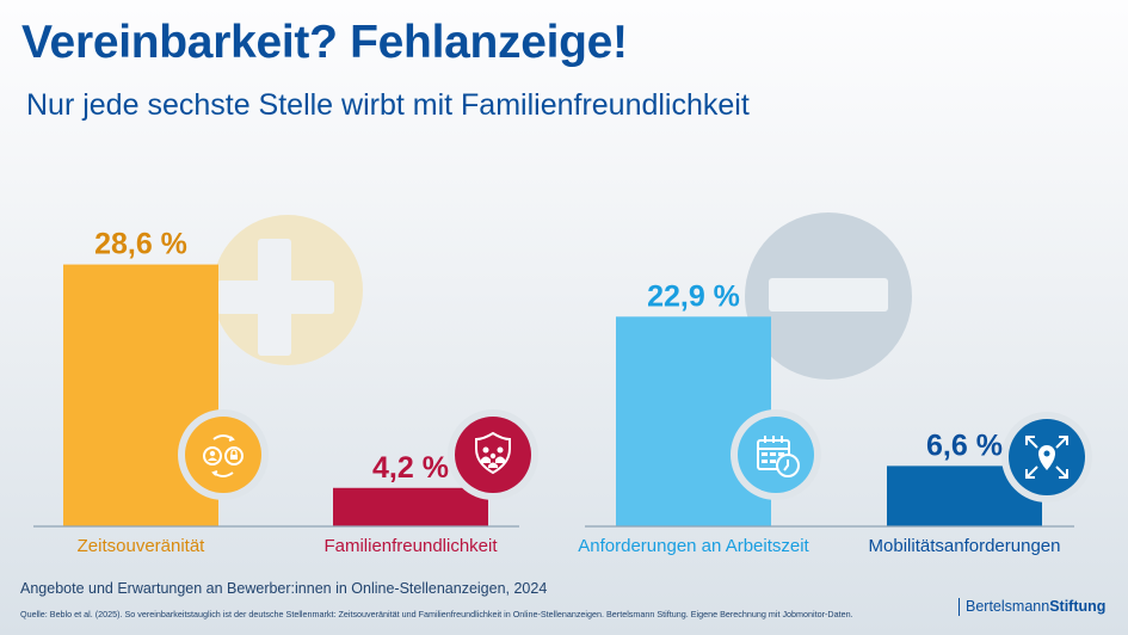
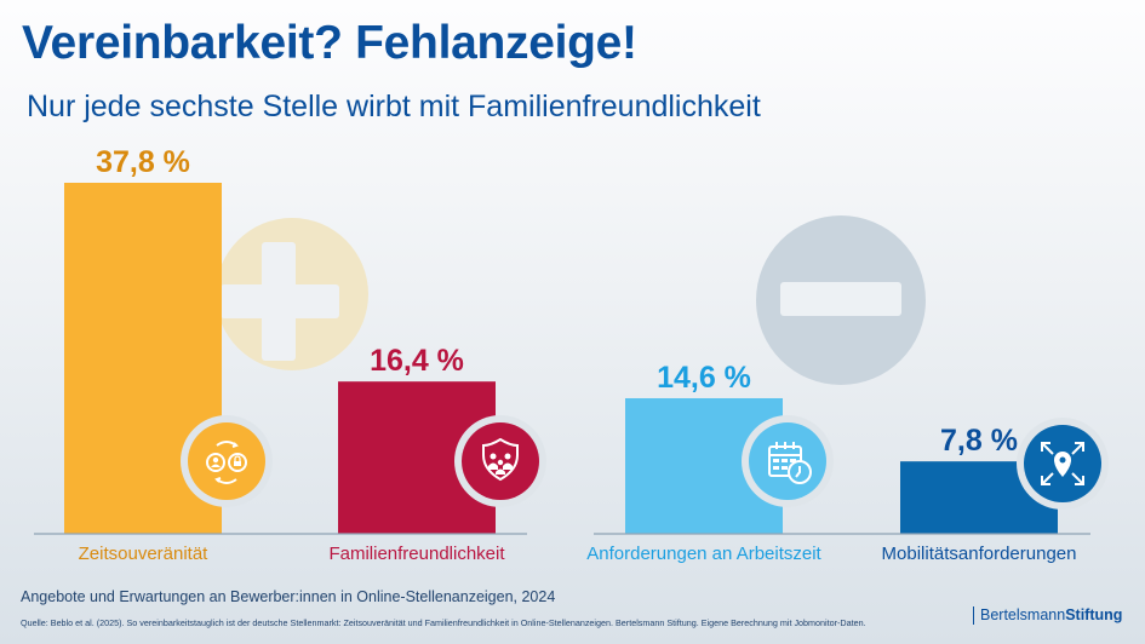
Zeitsouveränität: 28,6 -> 37,8
Familienfreundlichkeit: 4,2 -> 16,4
Anforderungen an Arbeitszeit: 22,9 -> 14,6
Mobilitätsanforderungen: 6,6 -> 7,8
